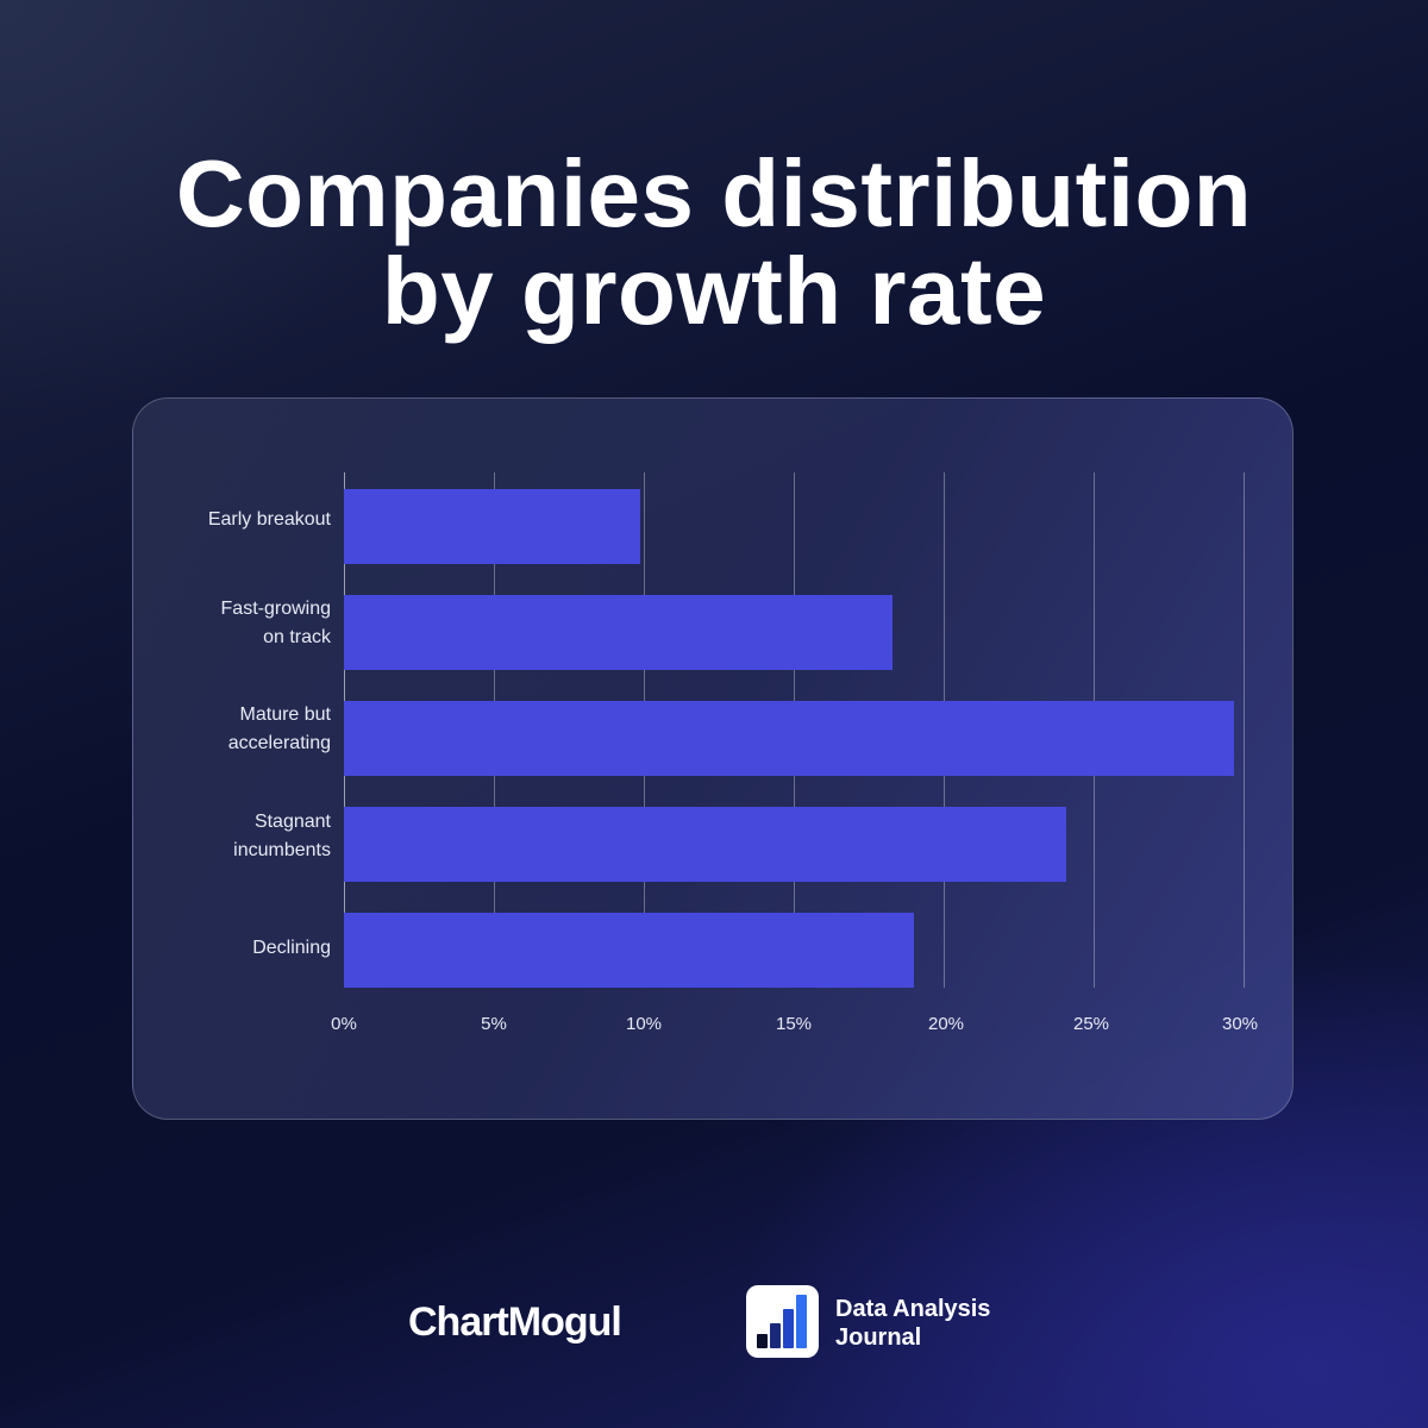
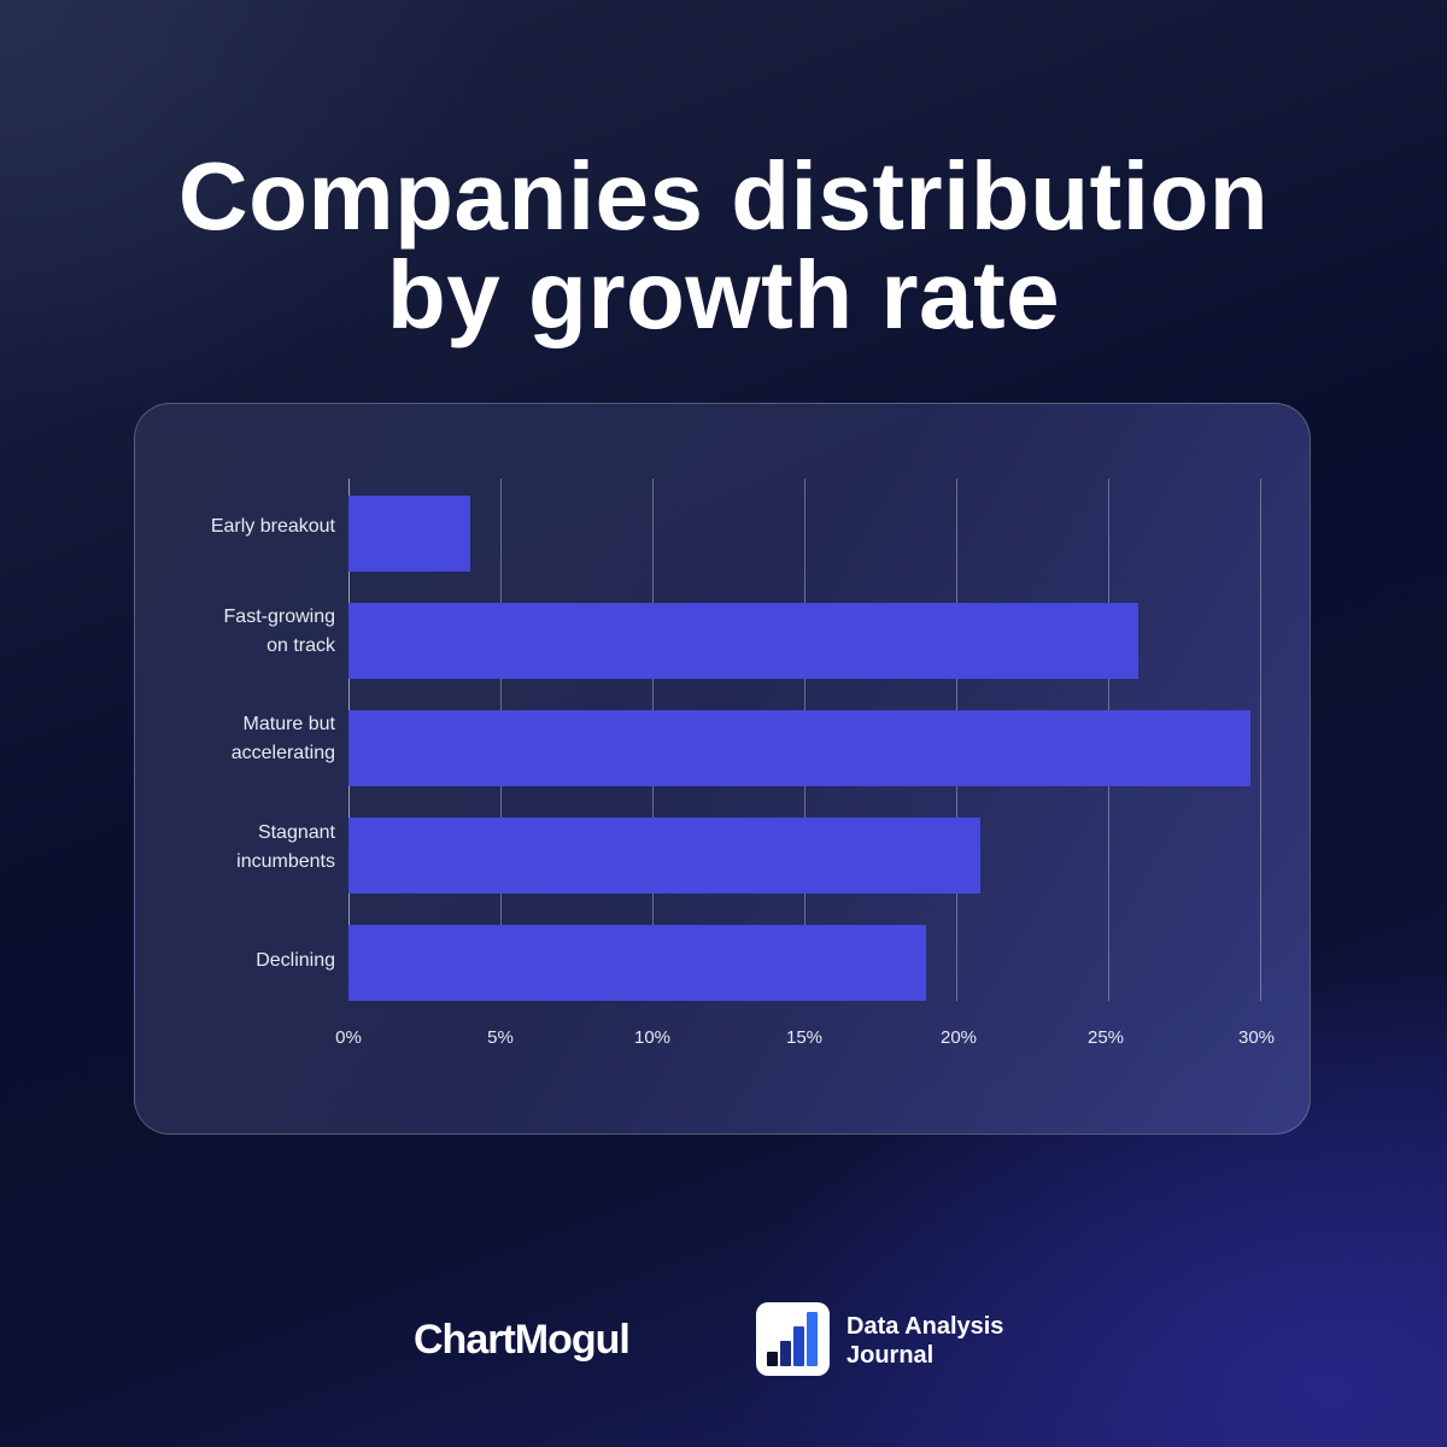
Early breakout: 9.9% -> 4.0%
Fast-growing on track: 18.3% -> 26.0%
Stagnant incumbents: 24.1% -> 20.8%
